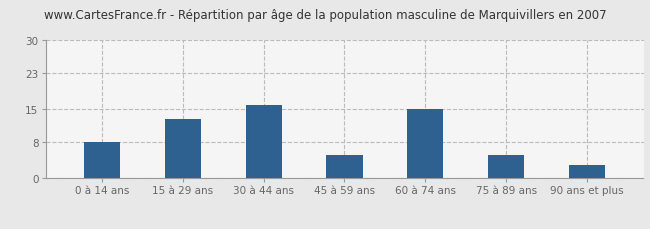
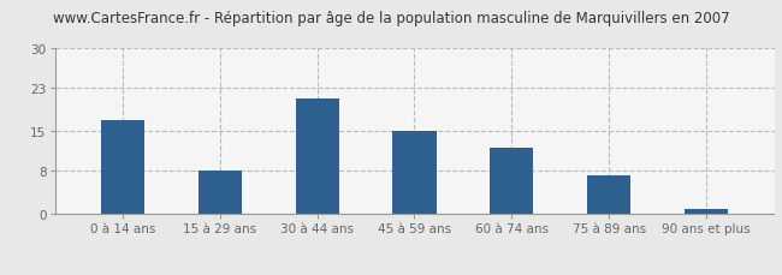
0 à 14 ans: 8 -> 17
15 à 29 ans: 13 -> 8
30 à 44 ans: 16 -> 21
45 à 59 ans: 5 -> 15
60 à 74 ans: 15 -> 12
75 à 89 ans: 5 -> 7
90 ans et plus: 3 -> 1
